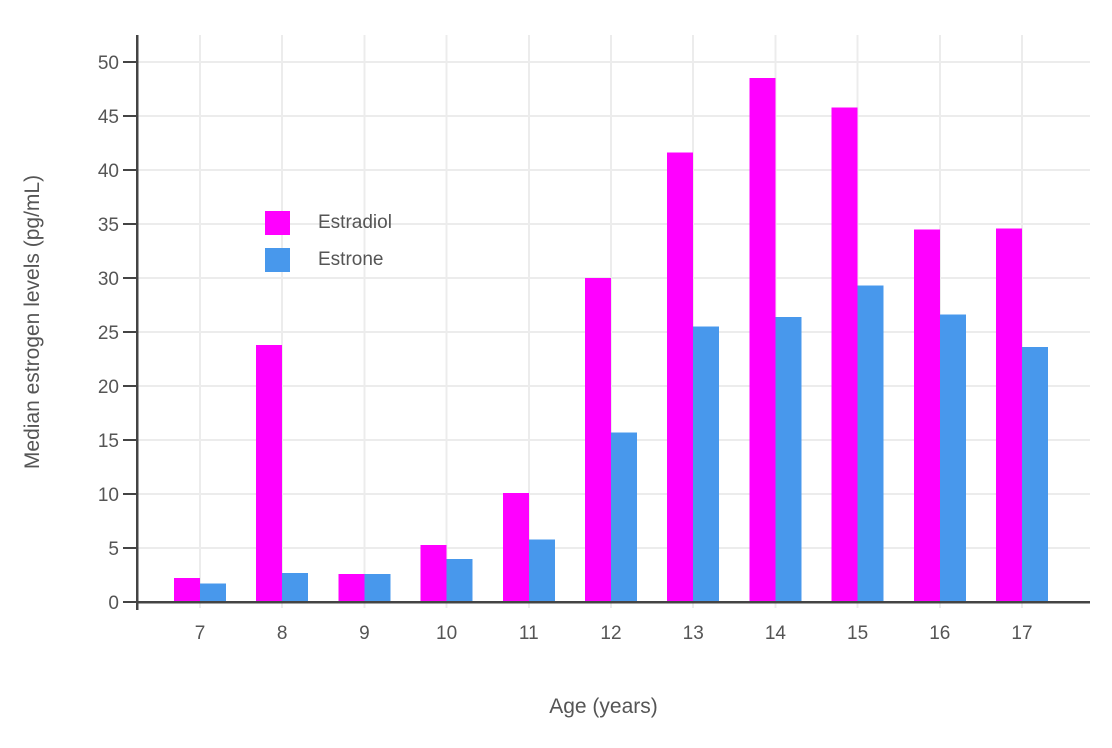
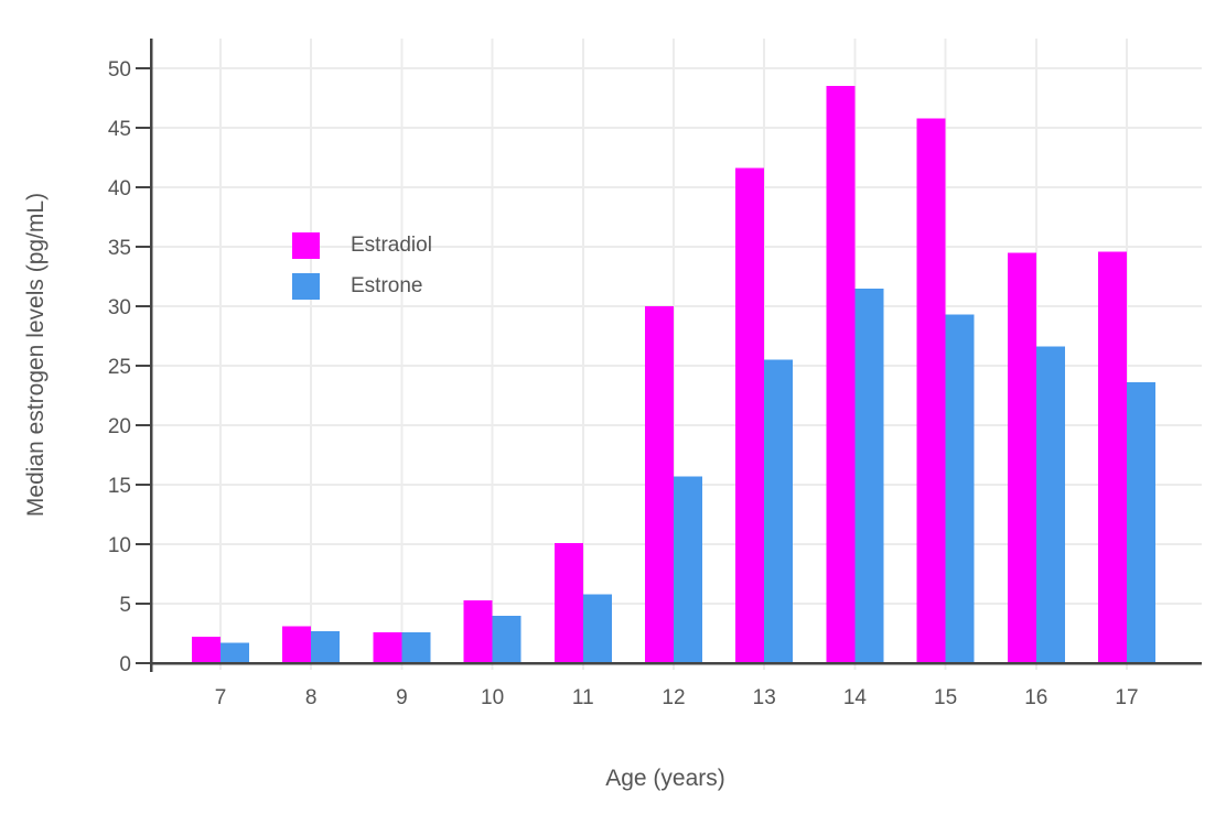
Estradiol/8: 23.8 -> 3.1
Estrone/14: 26.4 -> 31.5
